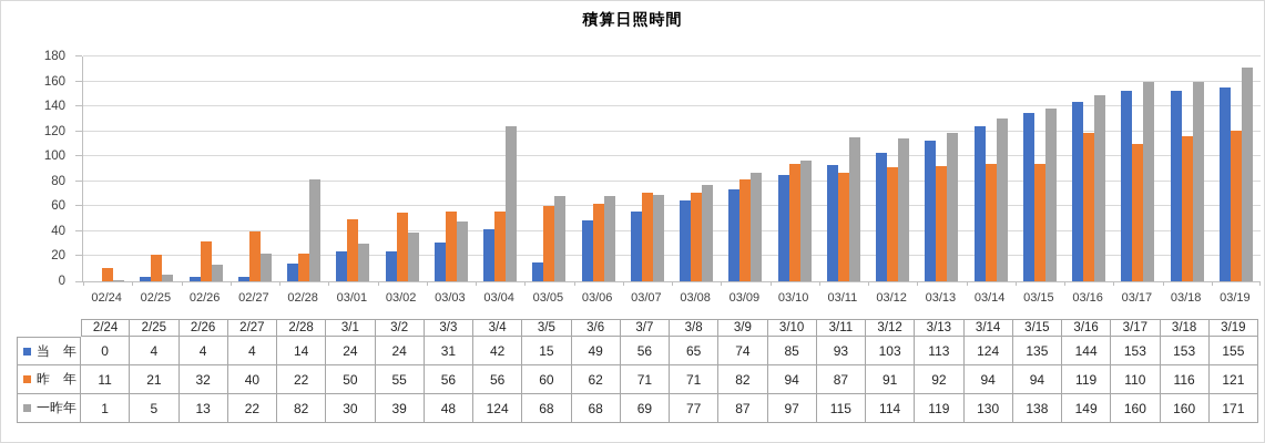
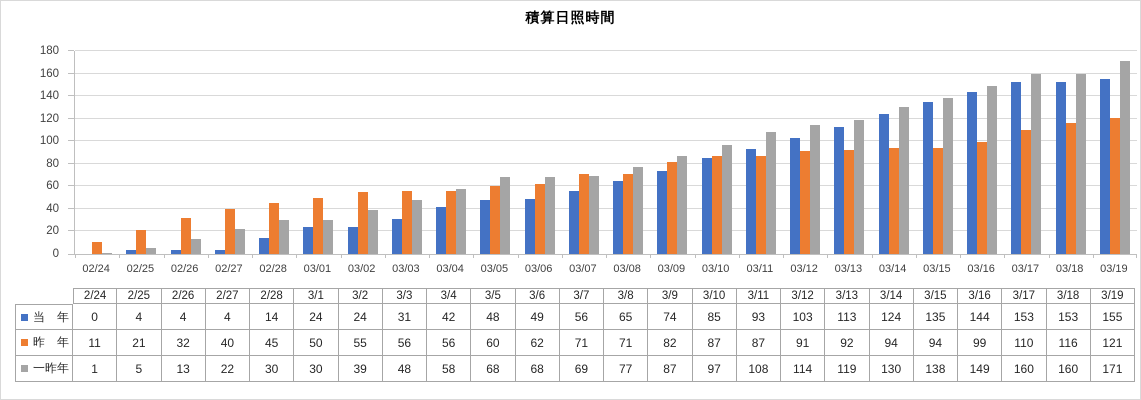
昨 年/02/28: 22 -> 45
一昨年/02/28: 82 -> 30
一昨年/03/04: 124 -> 58
当 年/03/05: 15 -> 48
昨 年/03/10: 94 -> 87
一昨年/03/11: 115 -> 108
昨 年/03/16: 119 -> 99
